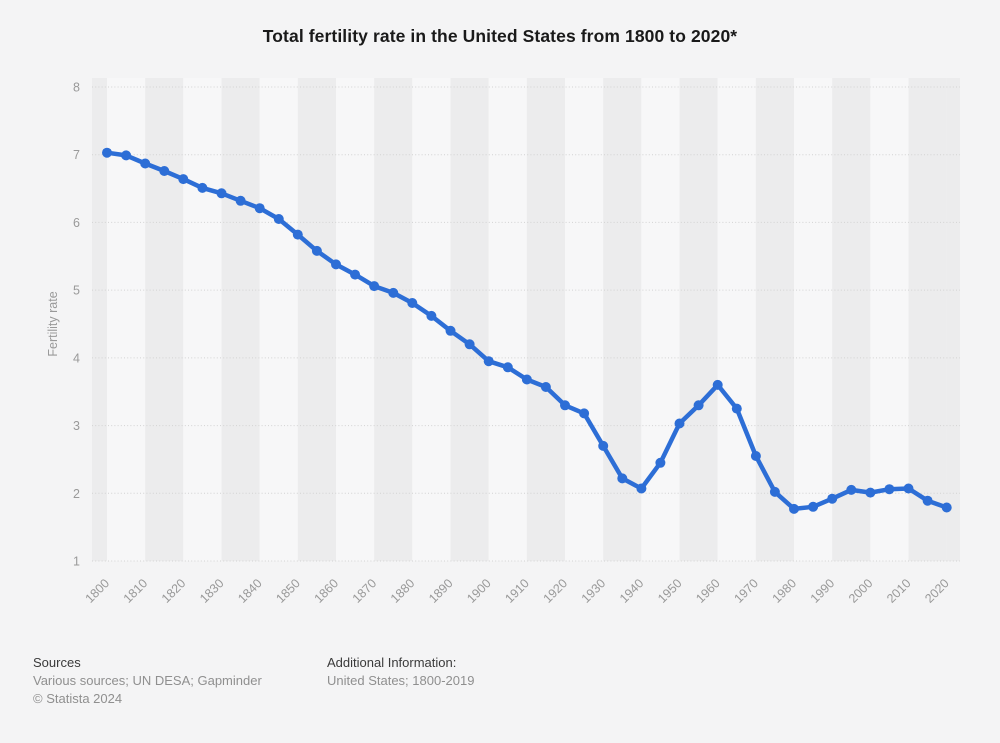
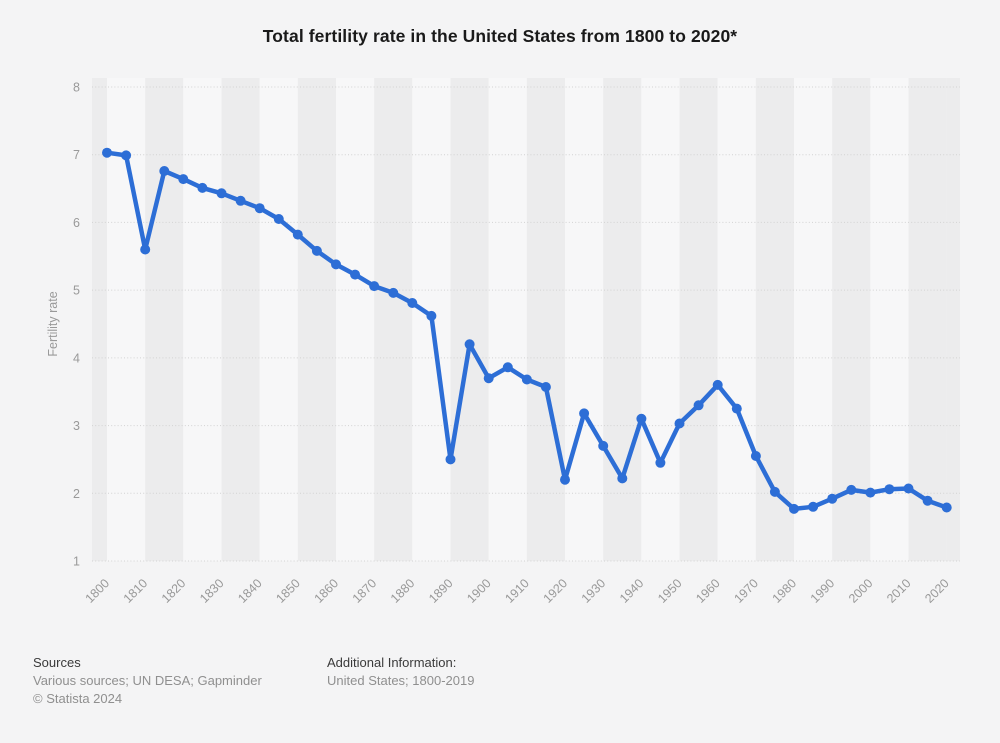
1810: 6.9 -> 5.6
1890: 4.4 -> 2.5
1900: 4.0 -> 3.7
1920: 3.3 -> 2.2
1940: 2.1 -> 3.1
